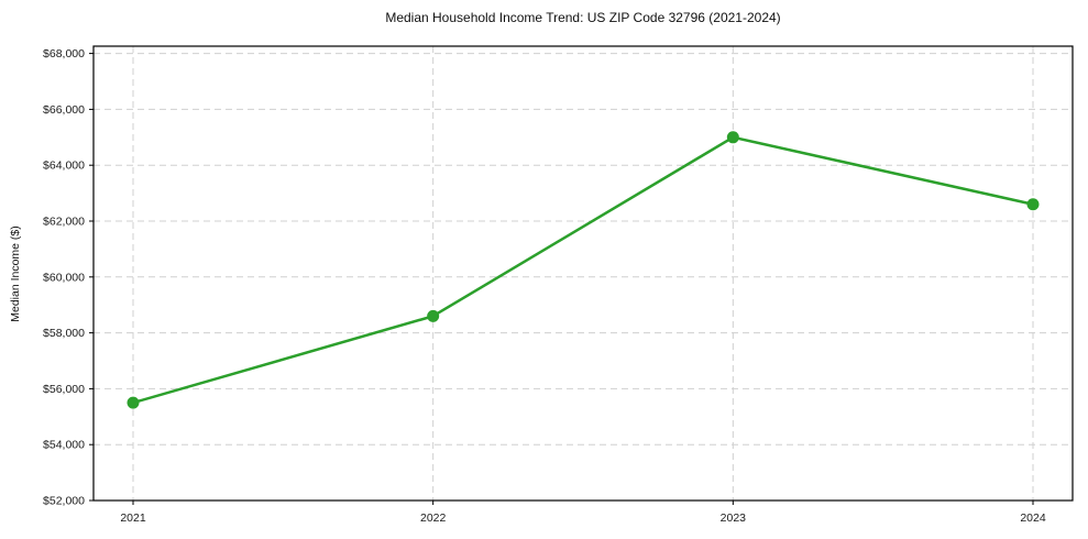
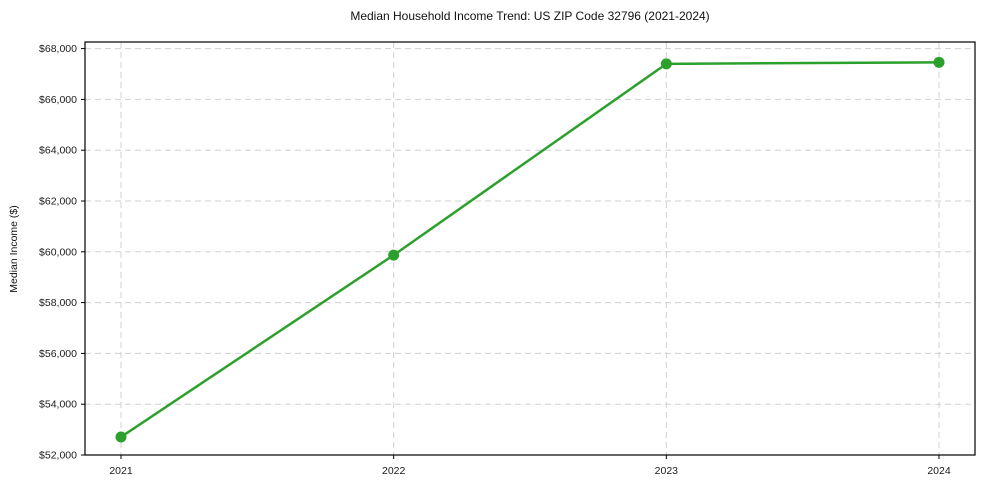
2021: $55500 -> $52700
2022: $58600 -> $59900
2023: $65000 -> $67400
2024: $62600 -> $67500
